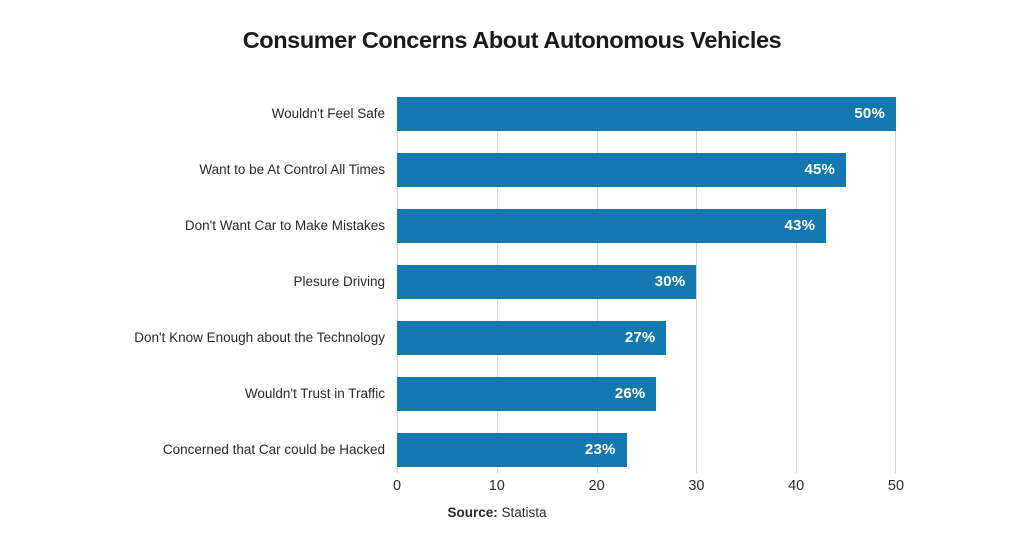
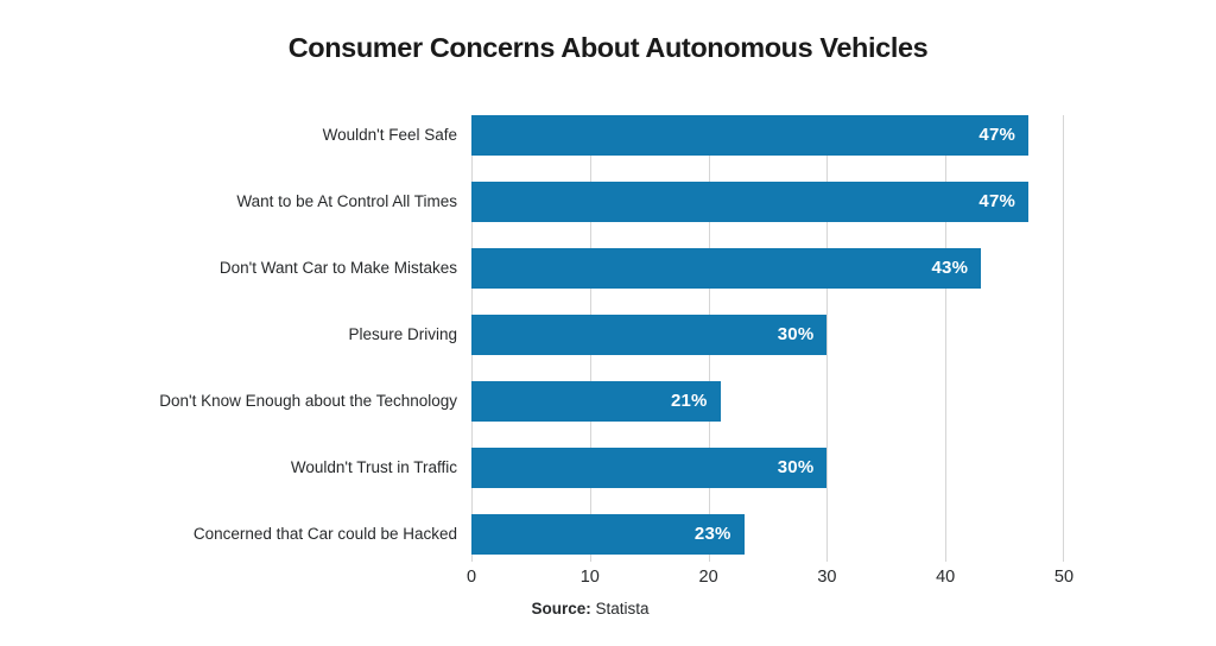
Wouldn't Feel Safe: 50% -> 47%
Want to be At Control All Times: 45% -> 47%
Don't Know Enough about the Technology: 27% -> 21%
Wouldn't Trust in Traffic: 26% -> 30%
